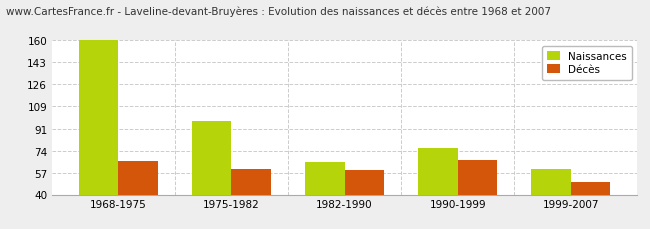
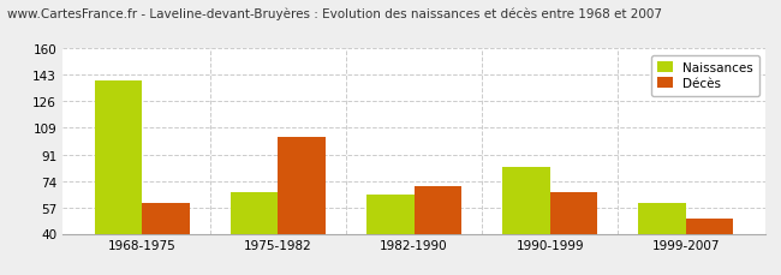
Naissances/1968-1975: 160 -> 139
Décès/1968-1975: 66 -> 60
Naissances/1975-1982: 97 -> 67
Décès/1975-1982: 60 -> 103
Décès/1982-1990: 59 -> 71
Naissances/1990-1999: 76 -> 83
